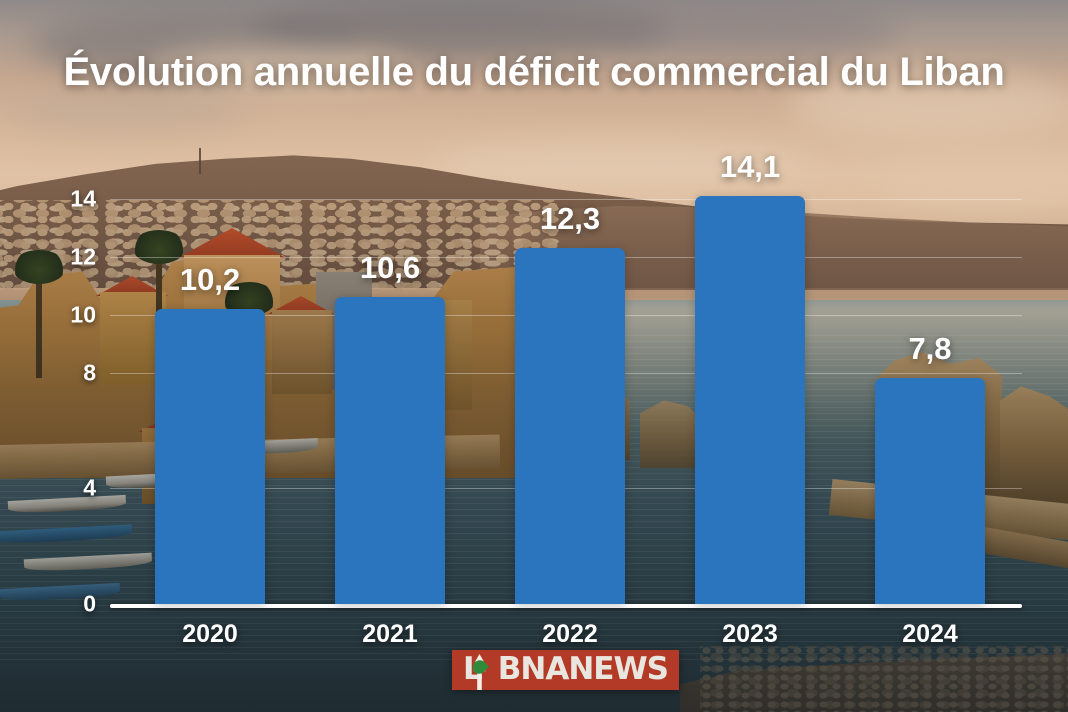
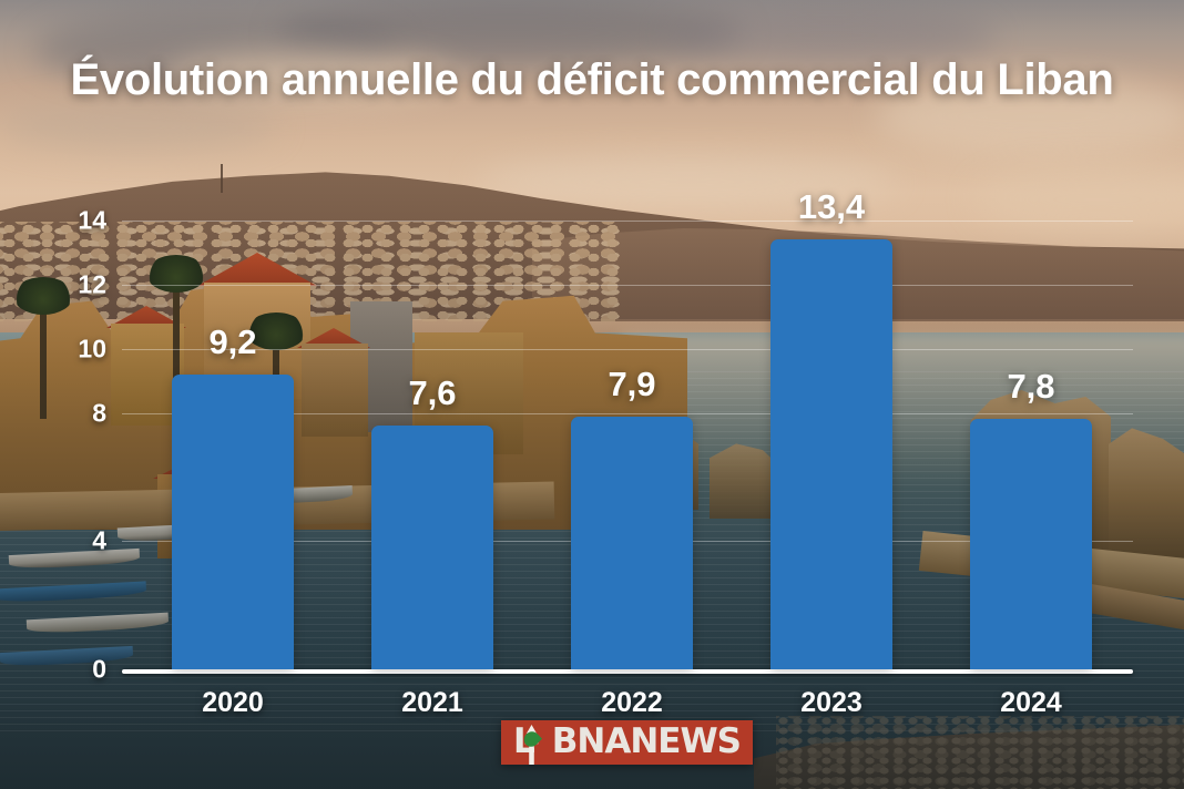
2020: 10,2 -> 9,2
2021: 10,6 -> 7,6
2022: 12,3 -> 7,9
2023: 14,1 -> 13,4
